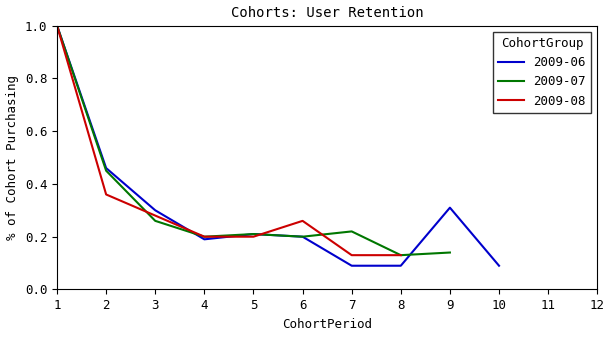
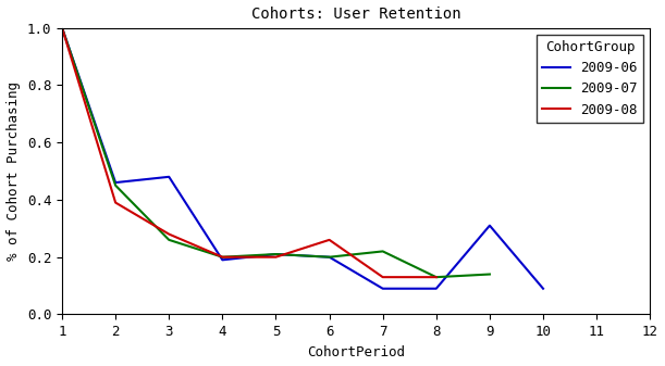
2009-08/2: 0.36 -> 0.39
2009-06/3: 0.30 -> 0.48
